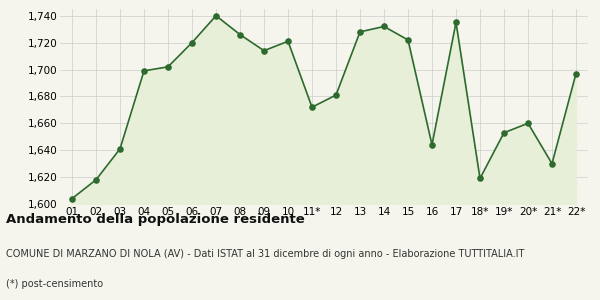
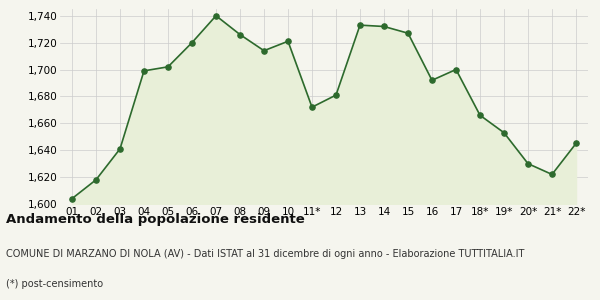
13: 1,728 -> 1,733
15: 1,722 -> 1,727
16: 1,644 -> 1,692
17: 1,735 -> 1,700
18*: 1,619 -> 1,666
20*: 1,660 -> 1,630
21*: 1,630 -> 1,622
22*: 1,697 -> 1,645
